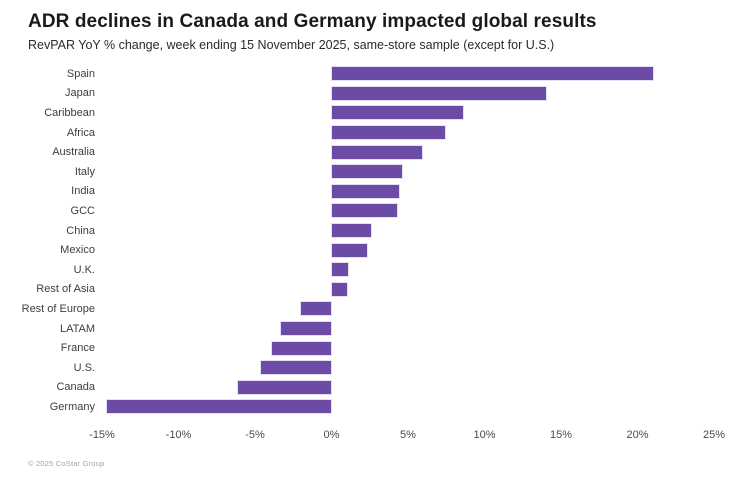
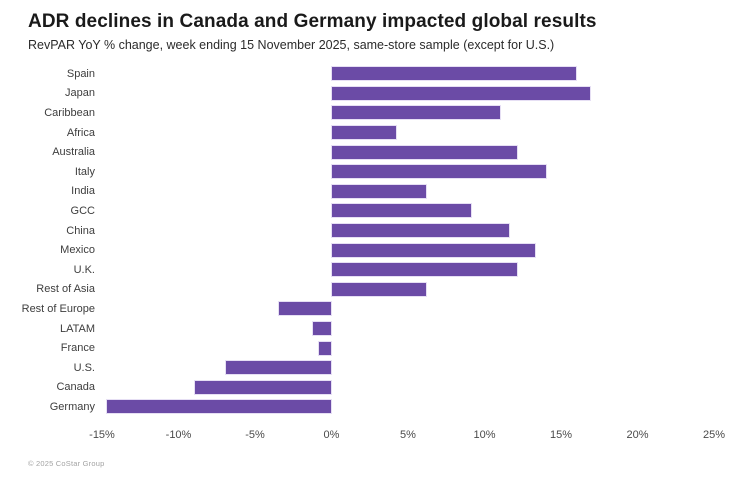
Spain: 21.0% -> 16.0%
Japan: 14.0% -> 16.9%
Caribbean: 8.6% -> 11.0%
Africa: 7.4% -> 4.2%
Australia: 5.9% -> 12.1%
Italy: 4.6% -> 14.0%
India: 4.4% -> 6.2%
GCC: 4.3% -> 9.1%
China: 2.6% -> 11.6%
Mexico: 2.3% -> 13.3%
U.K.: 1.1% -> 12.1%
Rest of Asia: 1.0% -> 6.2%
Rest of Europe: -2.0% -> -3.4%
LATAM: -3.3% -> -1.2%
France: -3.9% -> -0.8%
U.S.: -4.6% -> -6.9%
Canada: -6.1% -> -8.9%
